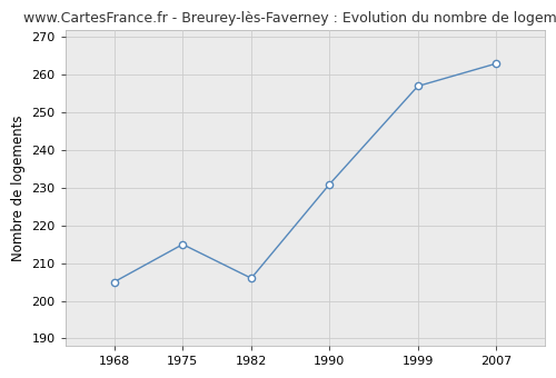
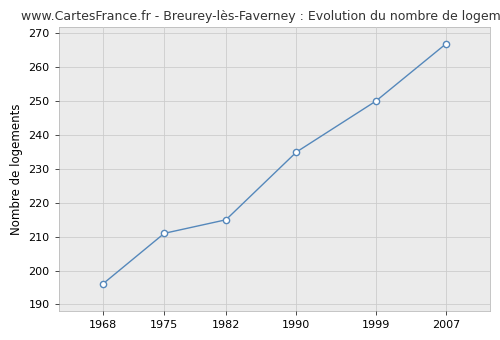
1968: 205 -> 196
1975: 215 -> 211
1982: 206 -> 215
1990: 231 -> 235
1999: 257 -> 250
2007: 263 -> 267
